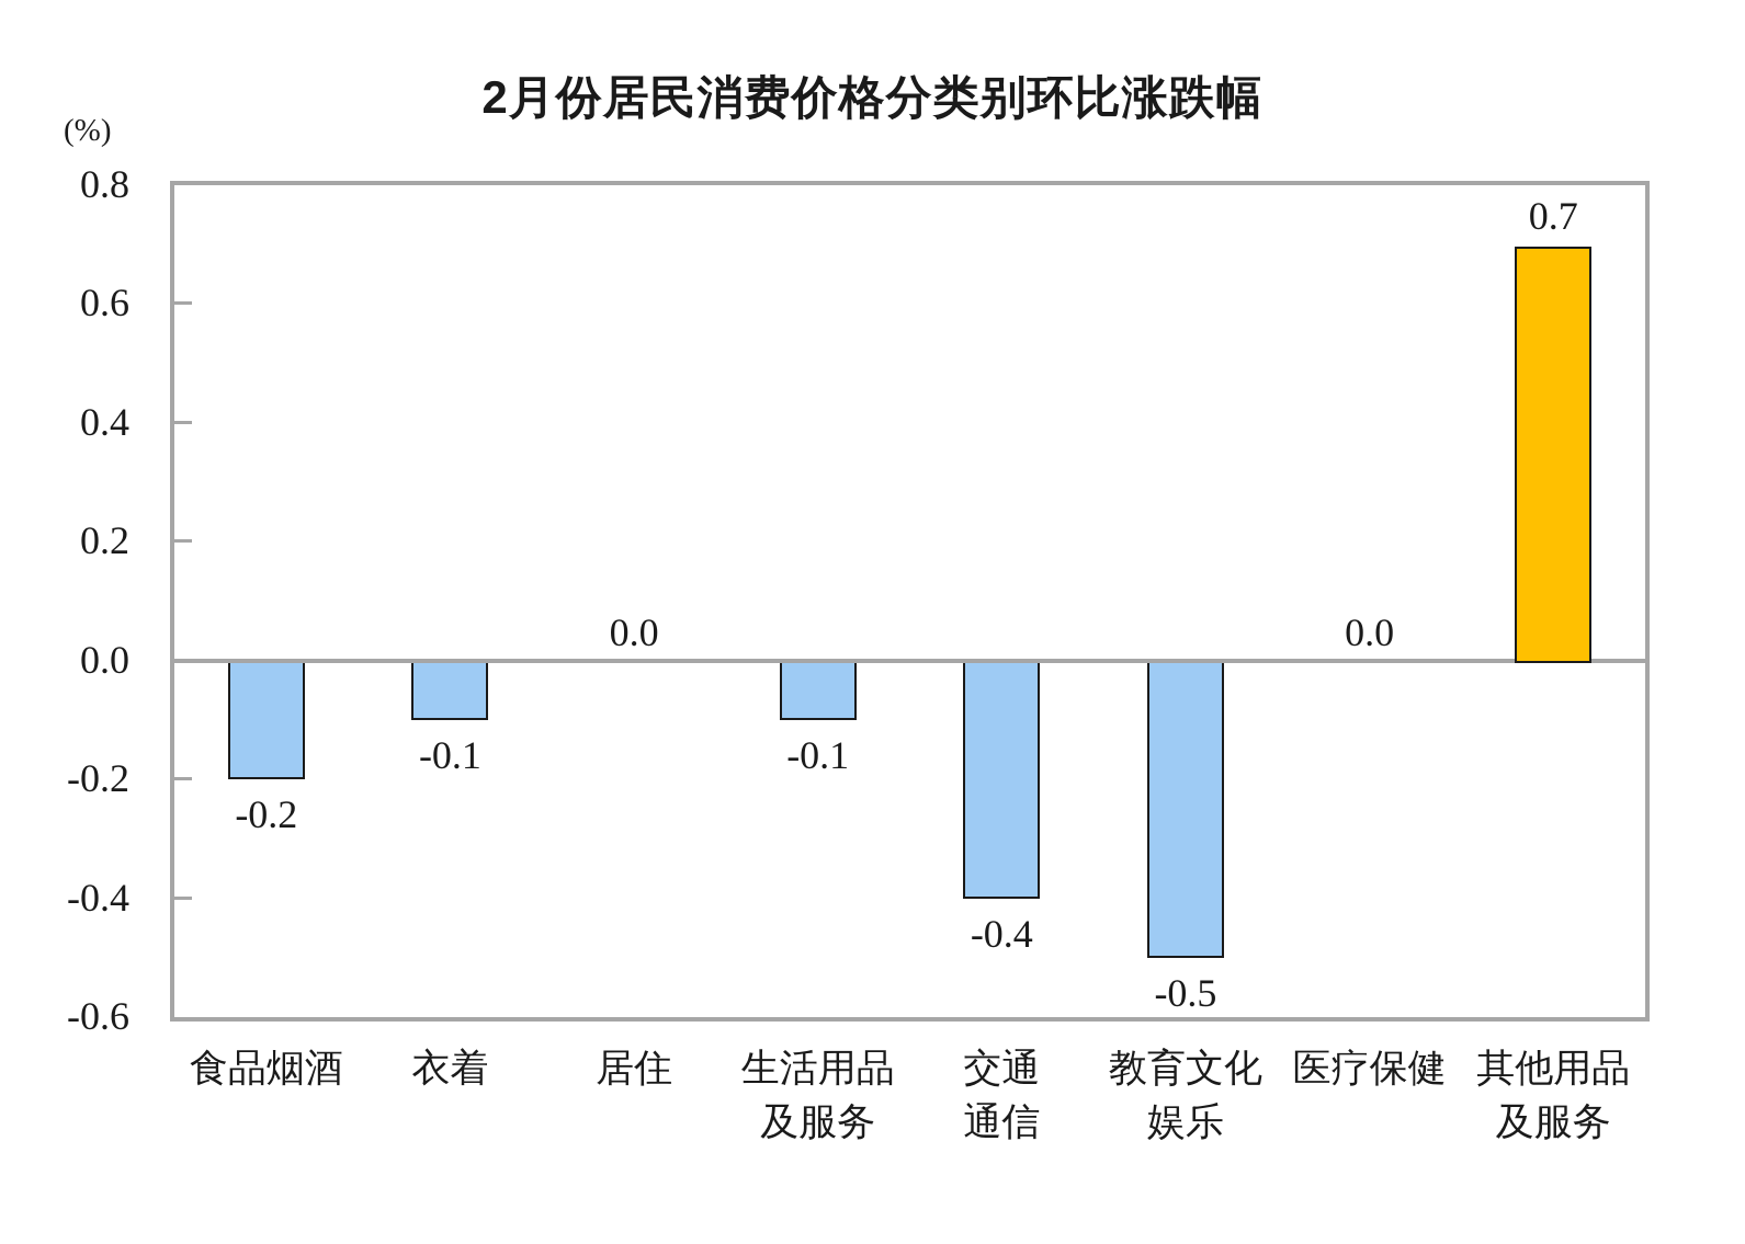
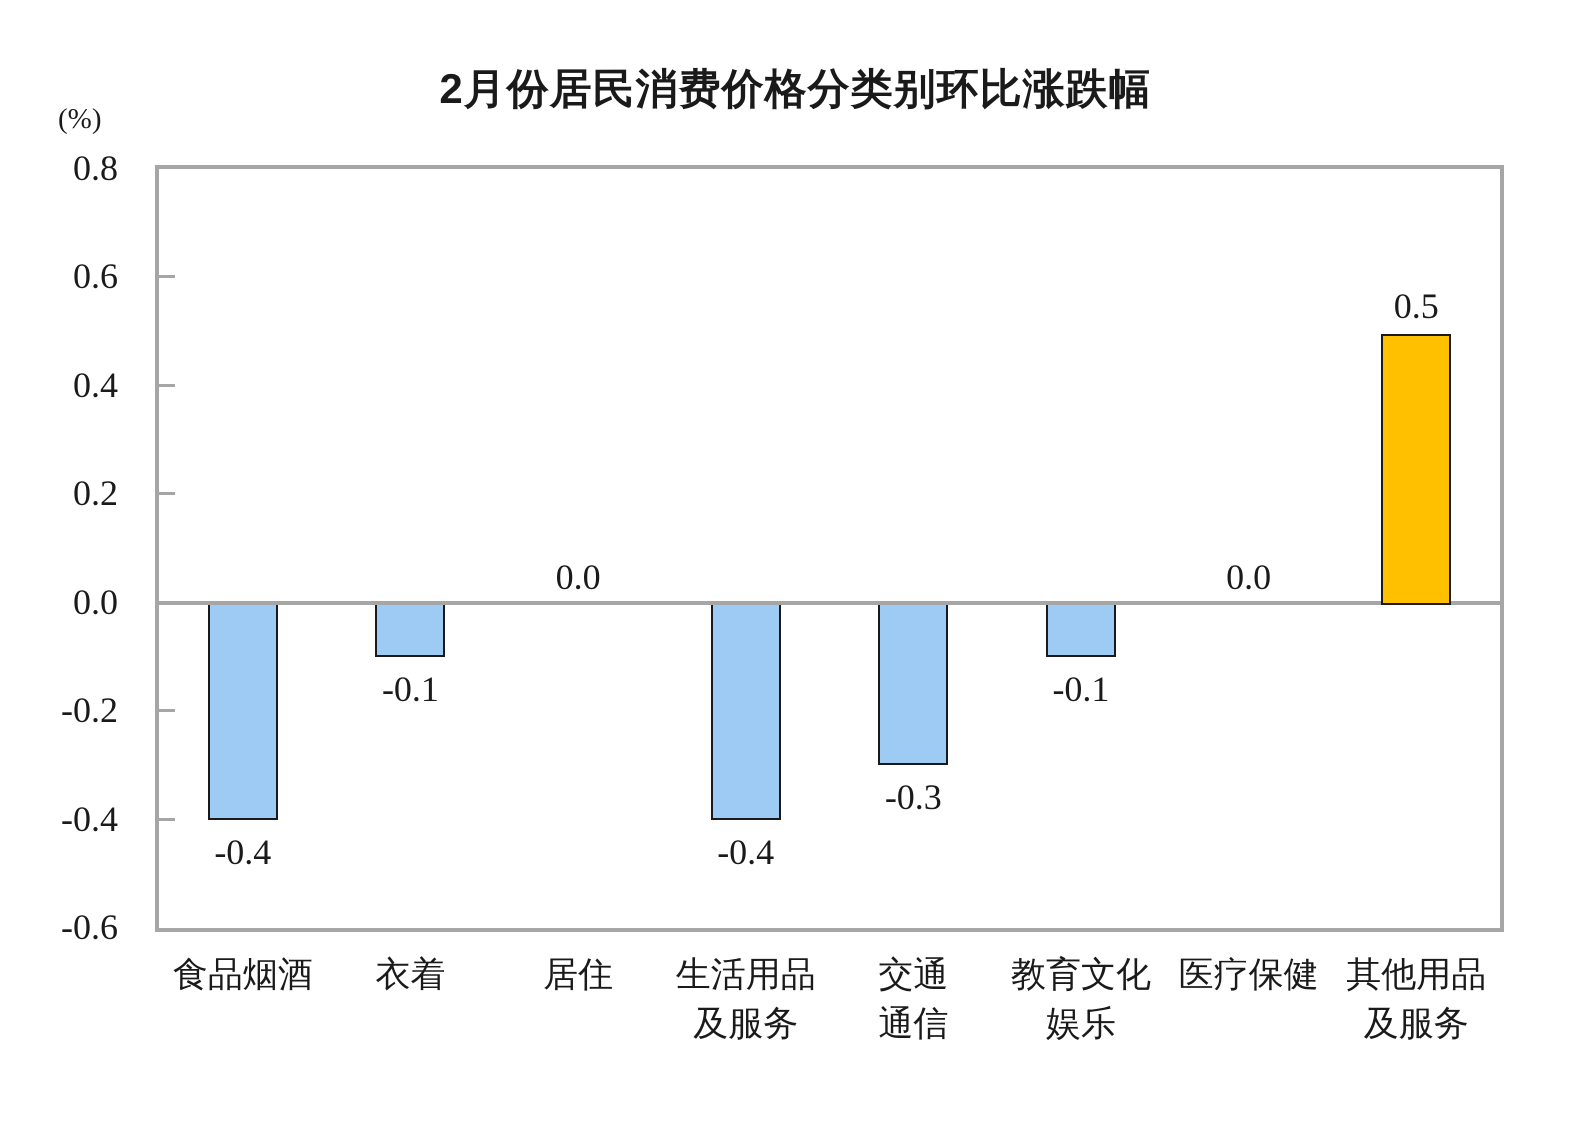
食品烟酒: -0.2 -> -0.4
生活用品及服务: -0.1 -> -0.4
交通通信: -0.4 -> -0.3
教育文化娱乐: -0.5 -> -0.1
其他用品及服务: 0.7 -> 0.5
